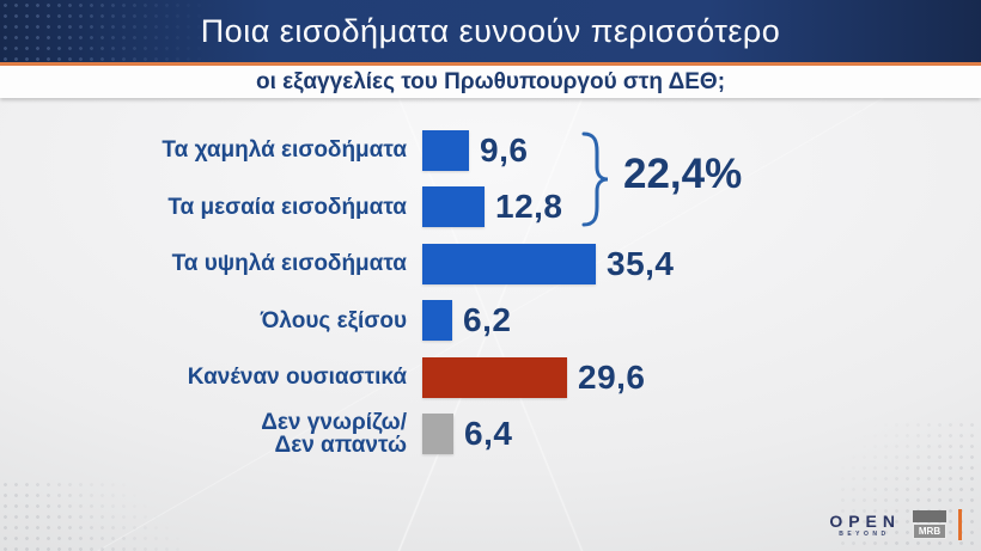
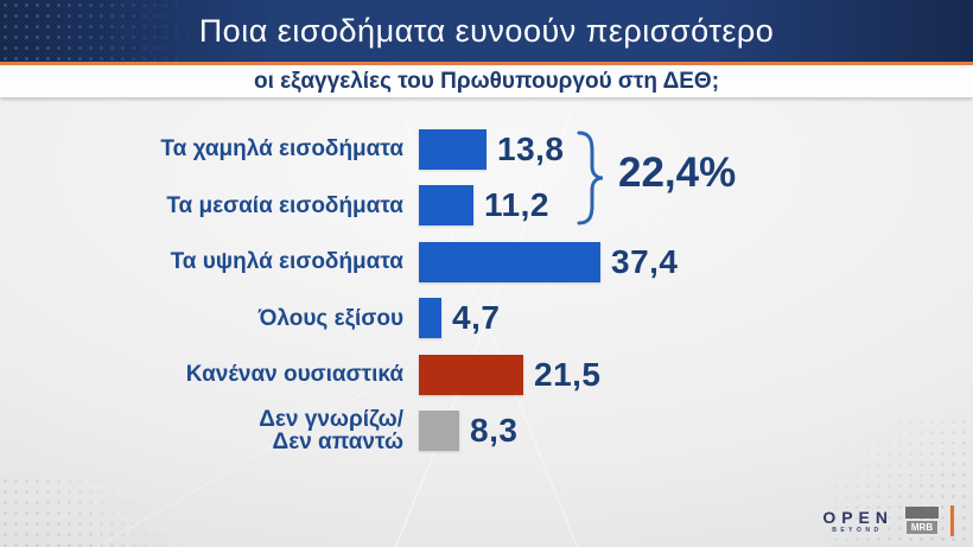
Τα χαμηλά εισοδήματα: 9,6 -> 13,8
Τα μεσαία εισοδήματα: 12,8 -> 11,2
Τα υψηλά εισοδήματα: 35,4 -> 37,4
Όλους εξίσου: 6,2 -> 4,7
Κανέναν ουσιαστικά: 29,6 -> 21,5
Δεν γνωρίζω/ Δεν απαντώ: 6,4 -> 8,3
